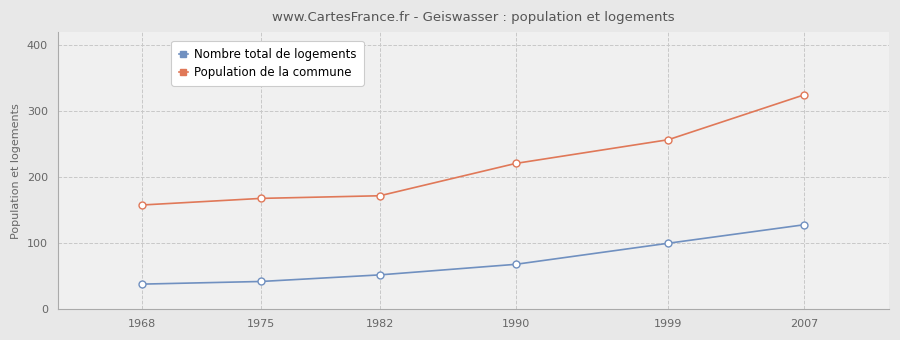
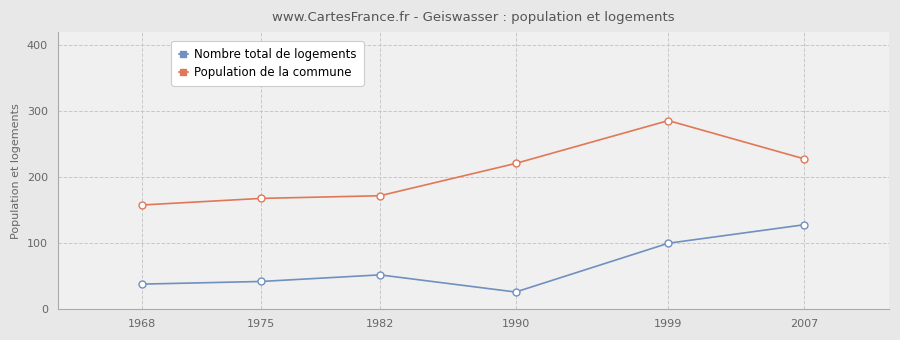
Nombre total de logements/1990: 68 -> 26
Population de la commune/1999: 257 -> 286
Population de la commune/2007: 325 -> 228
